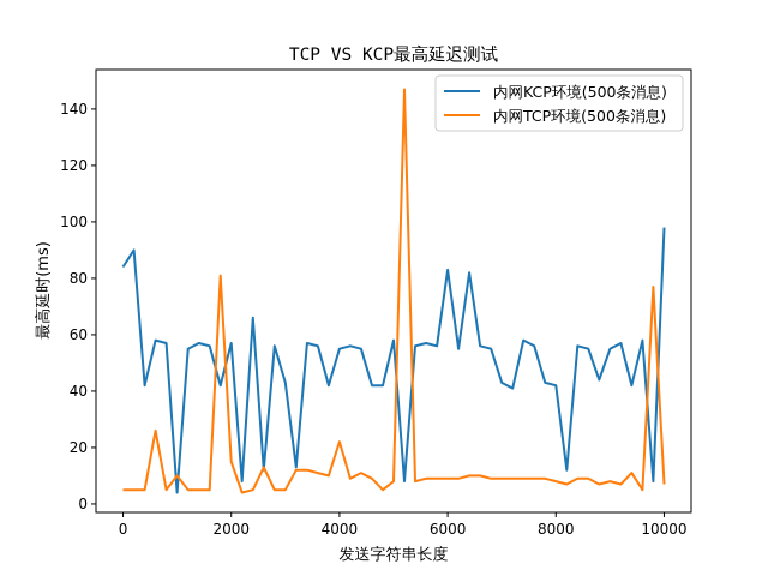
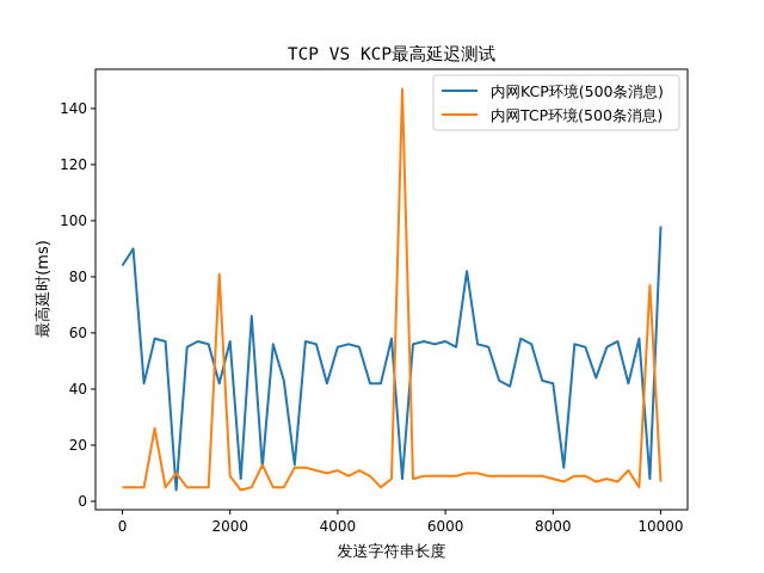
内网TCP环境(500条消息)/2000: 15 -> 9
内网TCP环境(500条消息)/4000: 22 -> 11
内网KCP环境(500条消息)/6000: 83 -> 57
